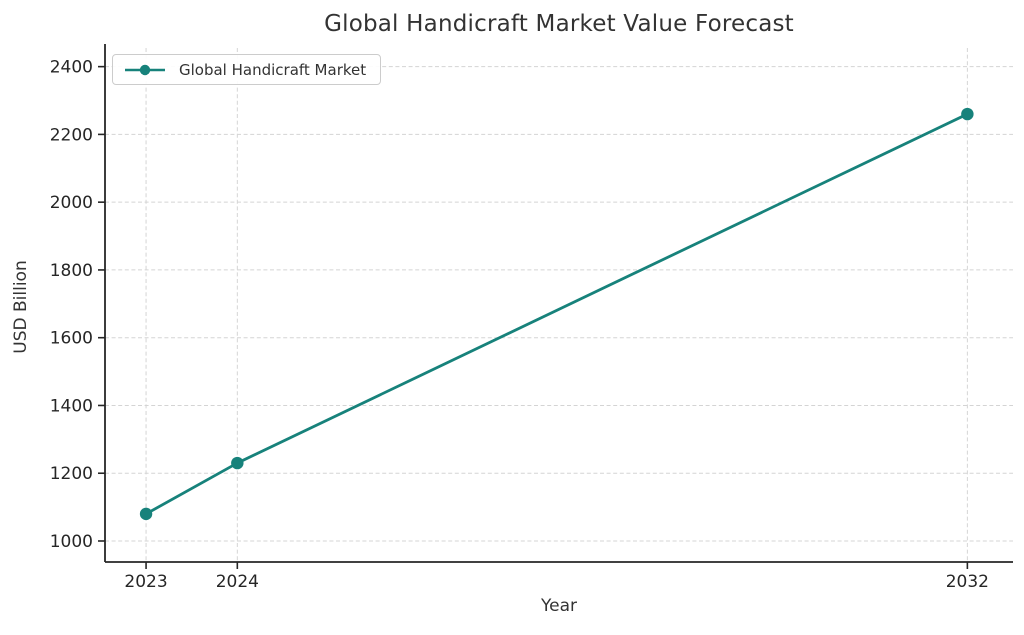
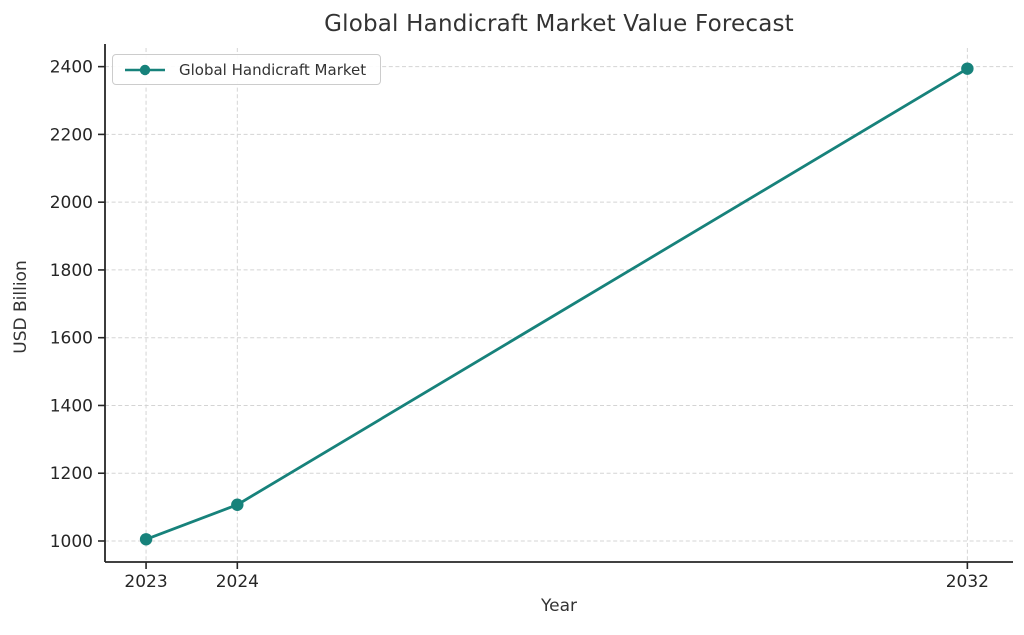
2023: 1080 -> 1000
2024: 1230 -> 1110
2032: 2260 -> 2390
